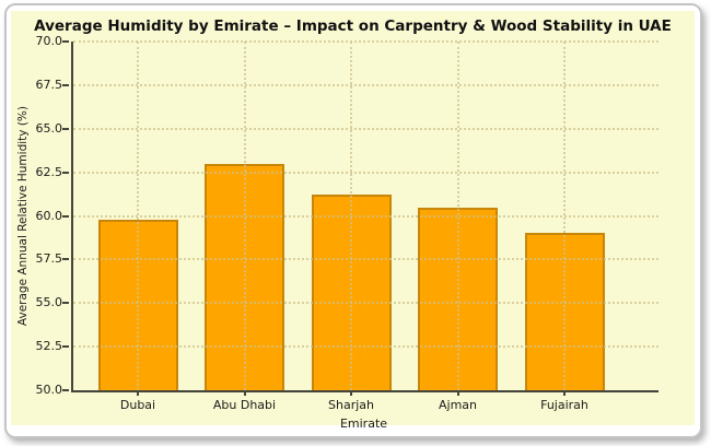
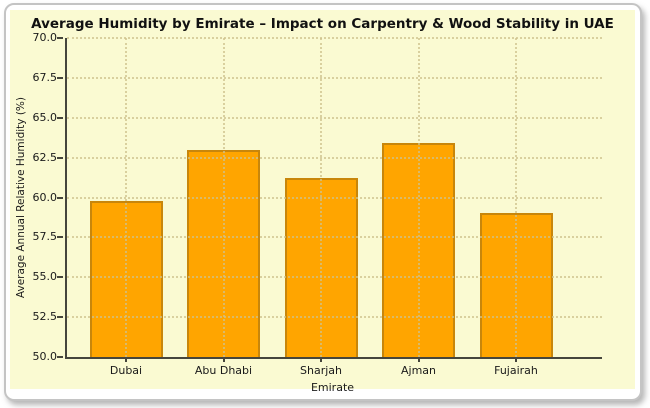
Ajman: 60.5 -> 63.4
